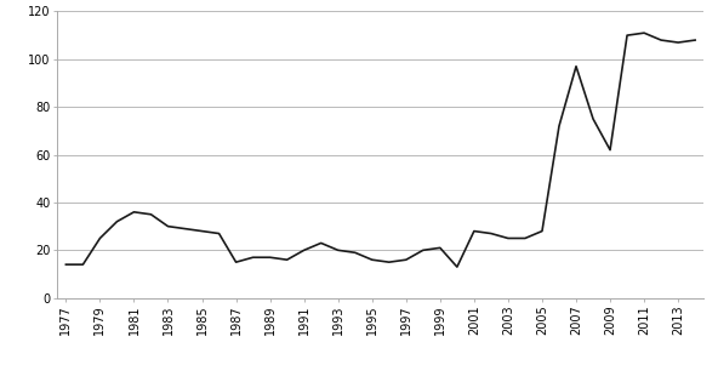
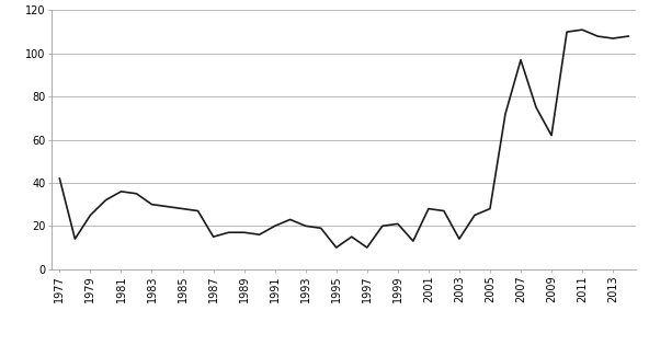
1977: 14 -> 42
1995: 16 -> 10
1997: 16 -> 10
2003: 25 -> 14
